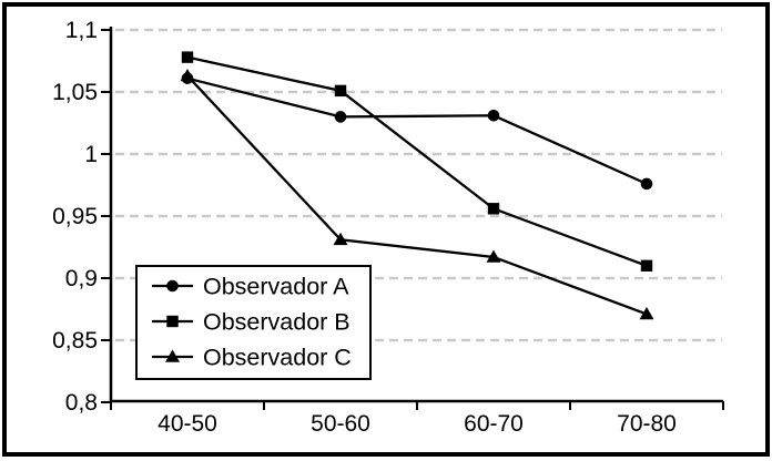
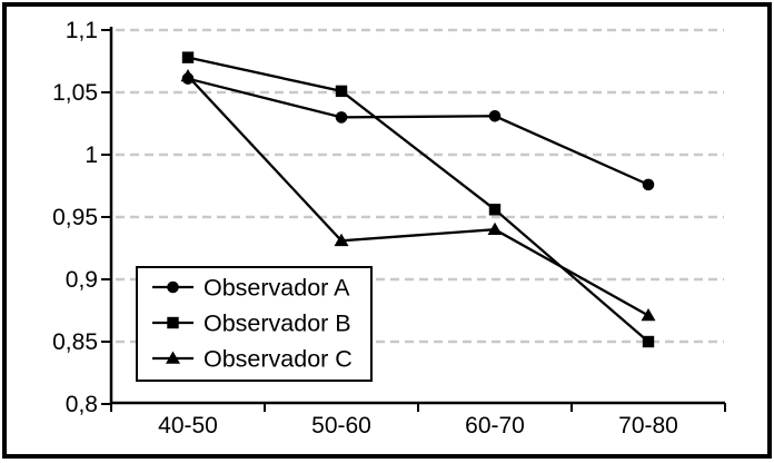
Observador C/60-70: 0,92 -> 0,94
Observador B/70-80: 0,91 -> 0,85
